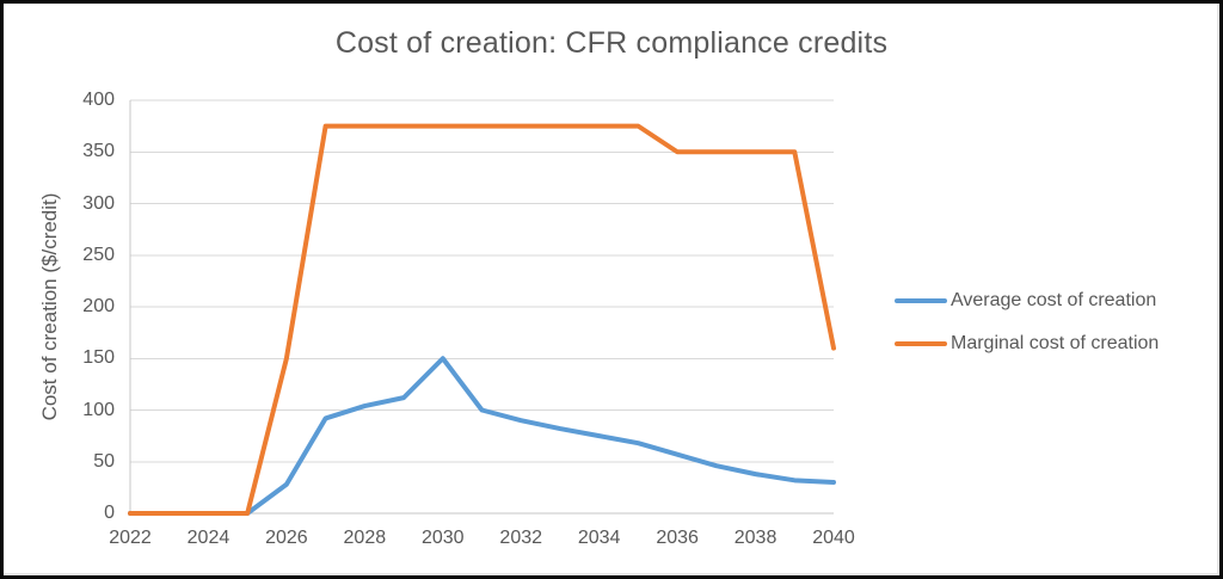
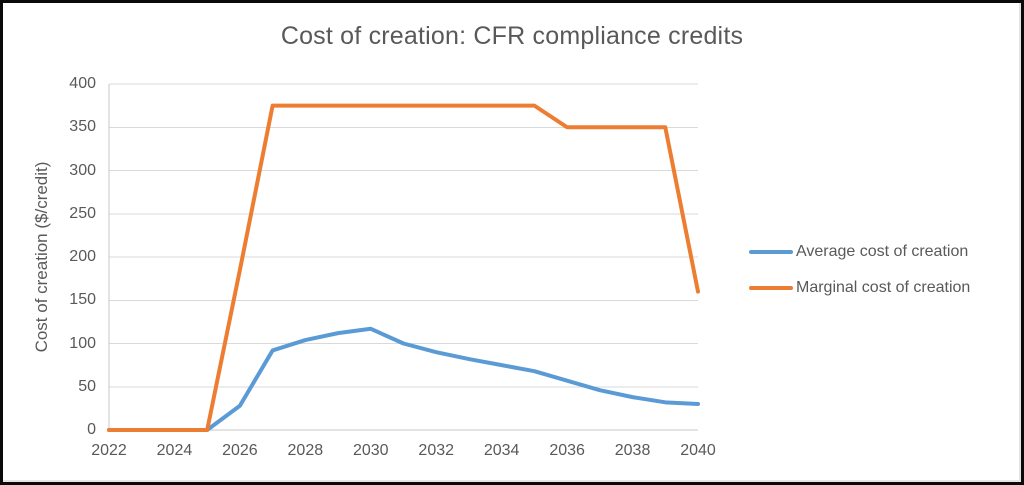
Marginal cost of creation/2026: 150 -> 180
Average cost of creation/2030: 150 -> 120
